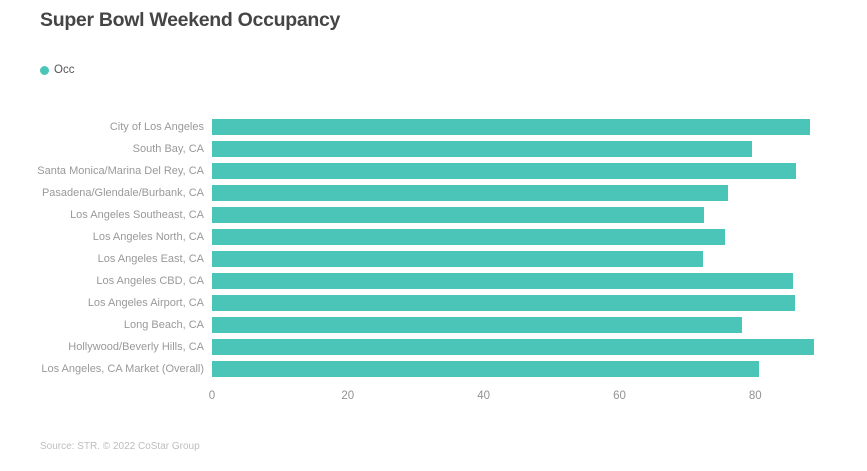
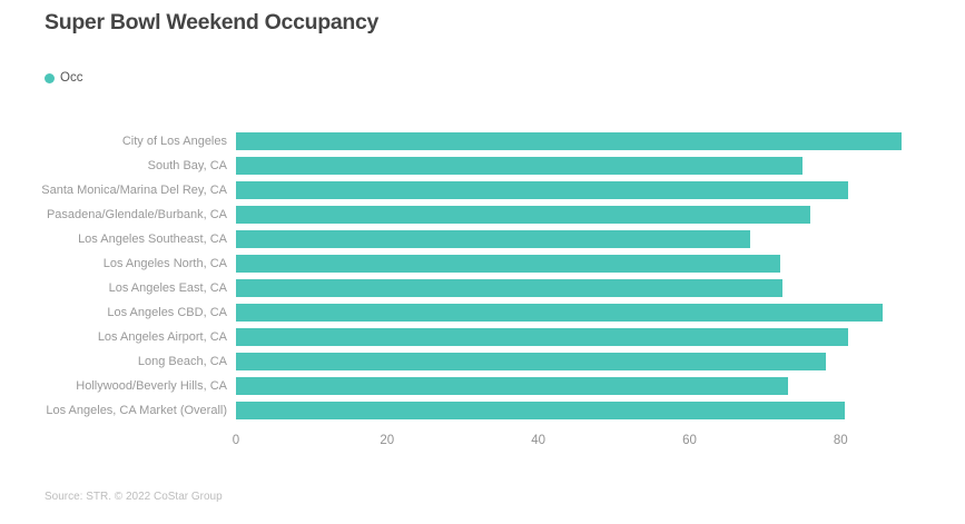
South Bay, CA: 80 -> 75
Santa Monica/Marina Del Rey, CA: 86 -> 81
Los Angeles Southeast, CA: 72 -> 68
Los Angeles North, CA: 76 -> 72
Los Angeles Airport, CA: 86 -> 81
Hollywood/Beverly Hills, CA: 89 -> 73
